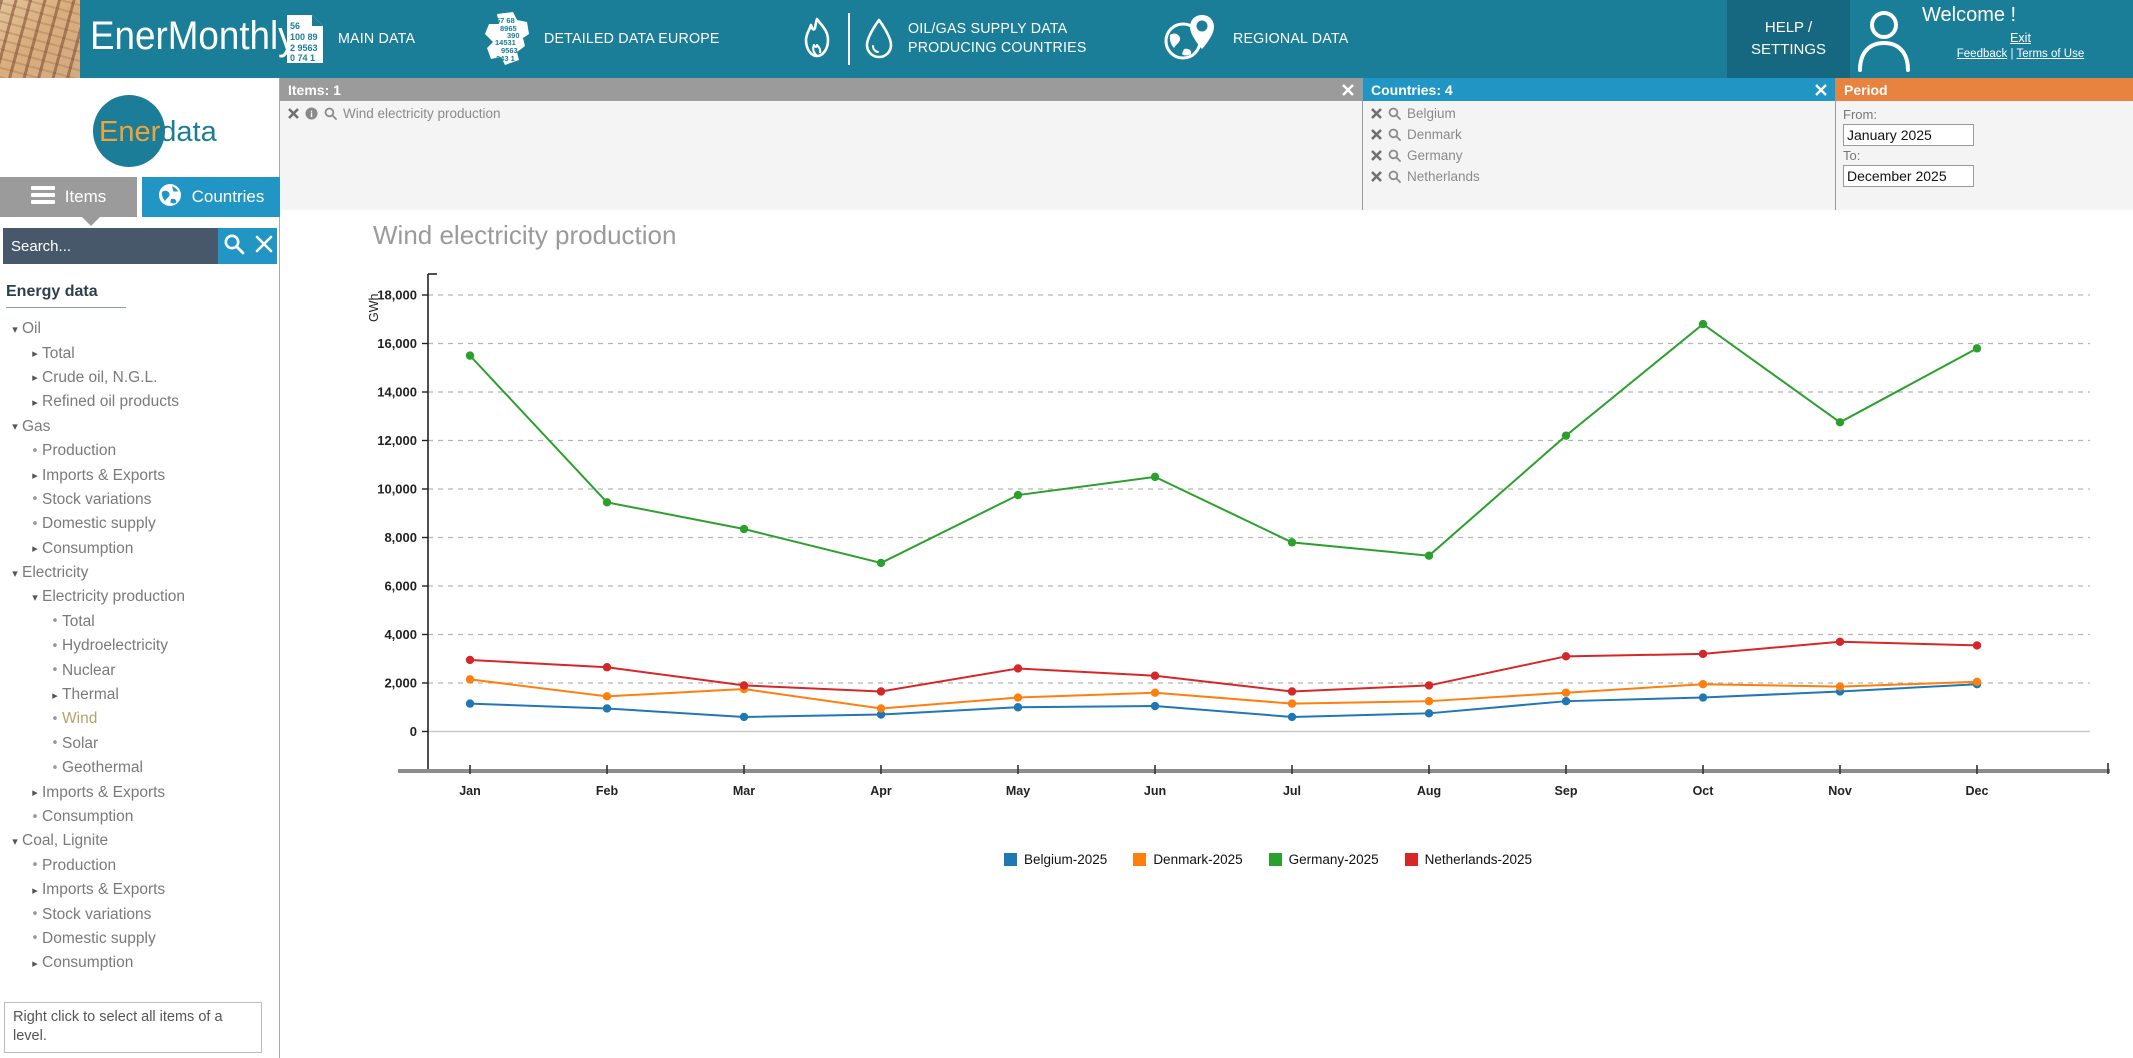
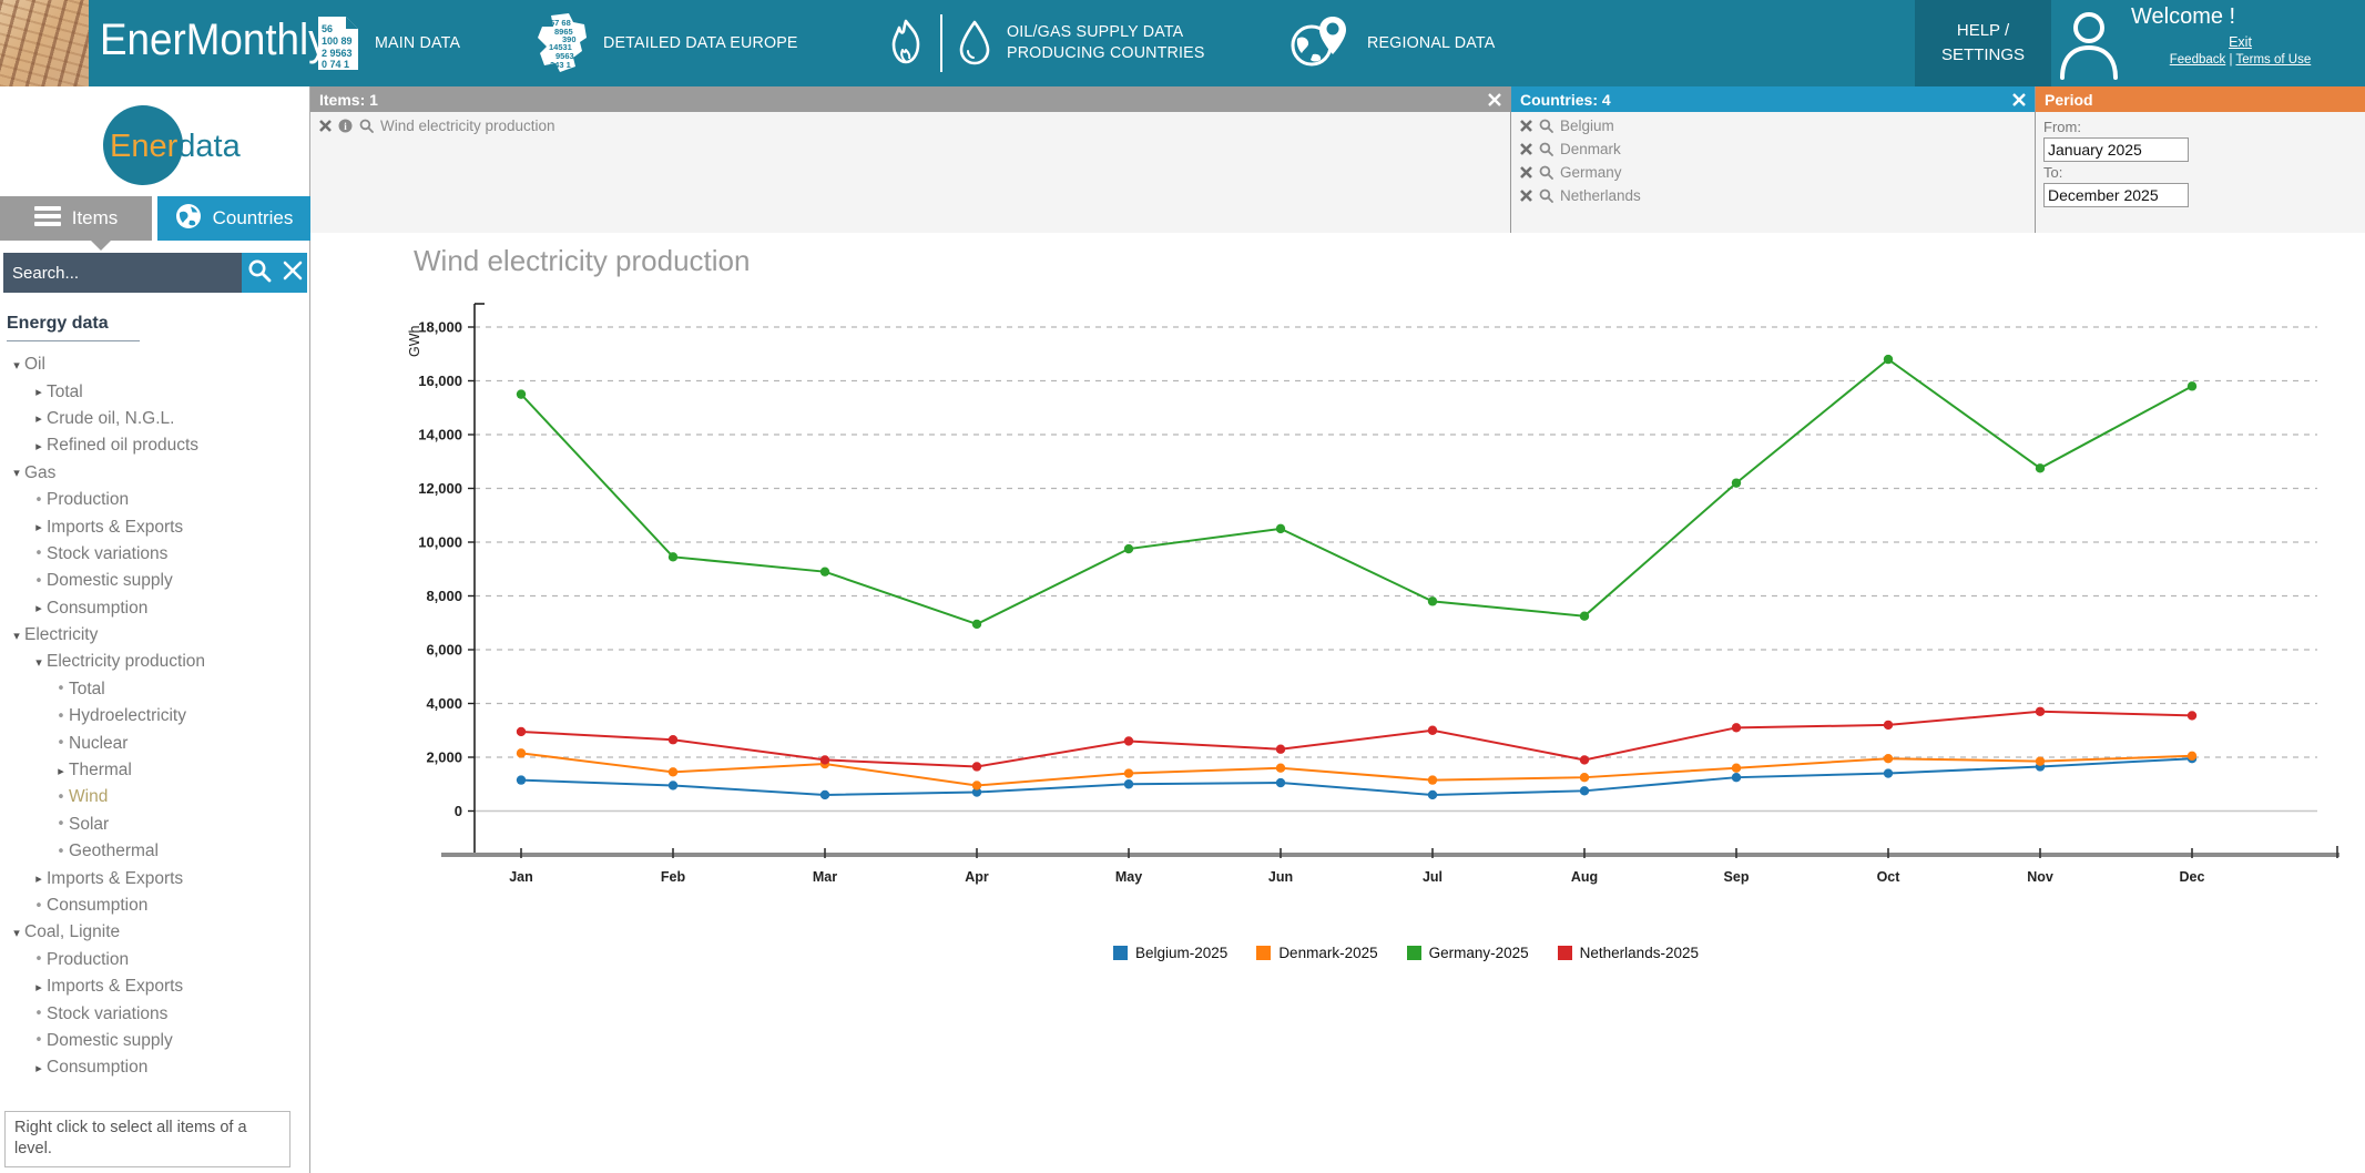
Germany-2025/Mar: 8400 -> 8900
Netherlands-2025/Jul: 1600 -> 3000
